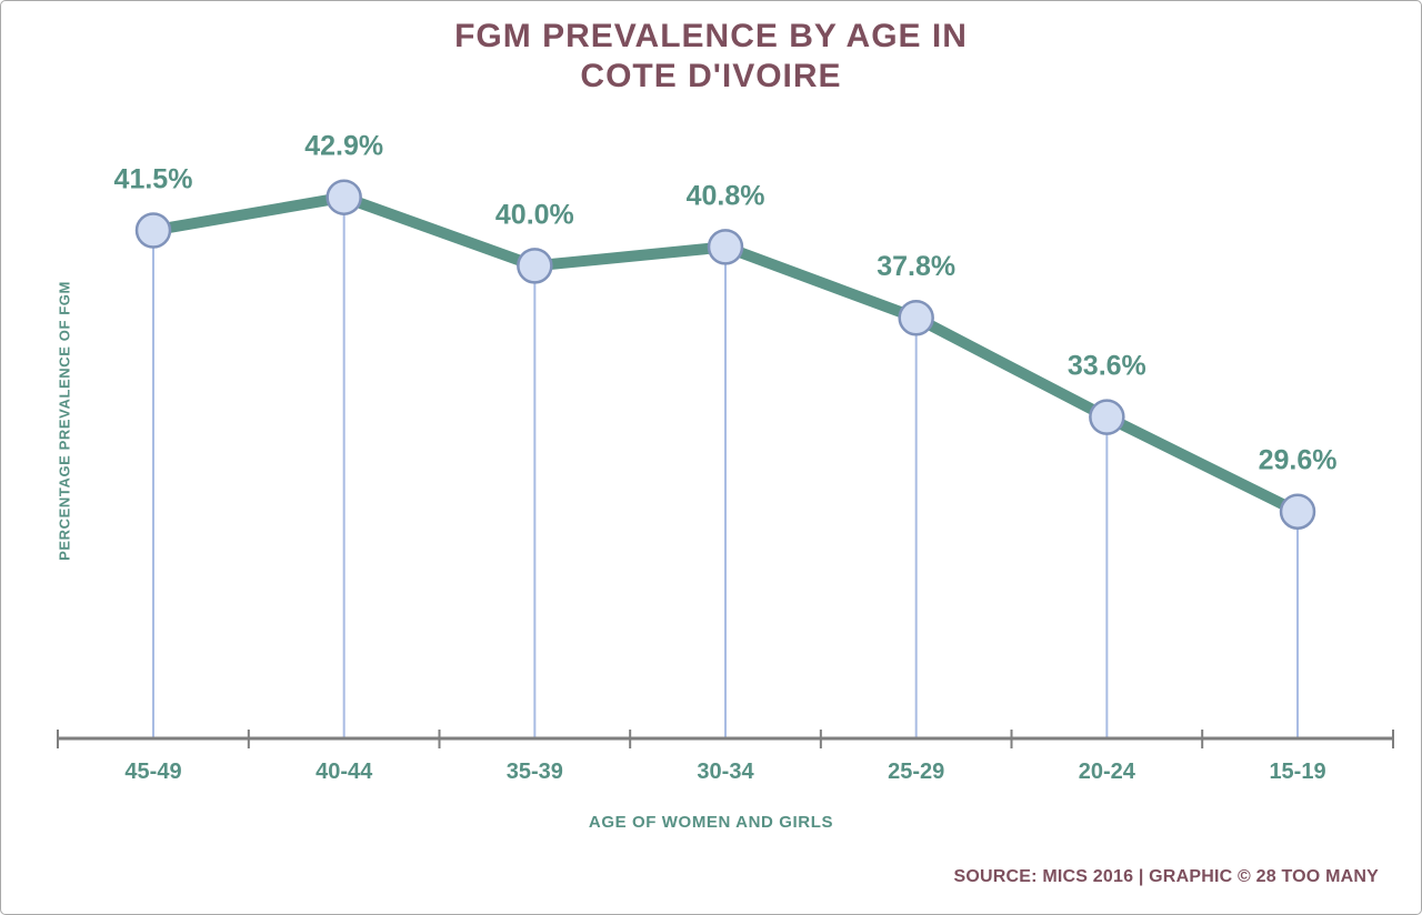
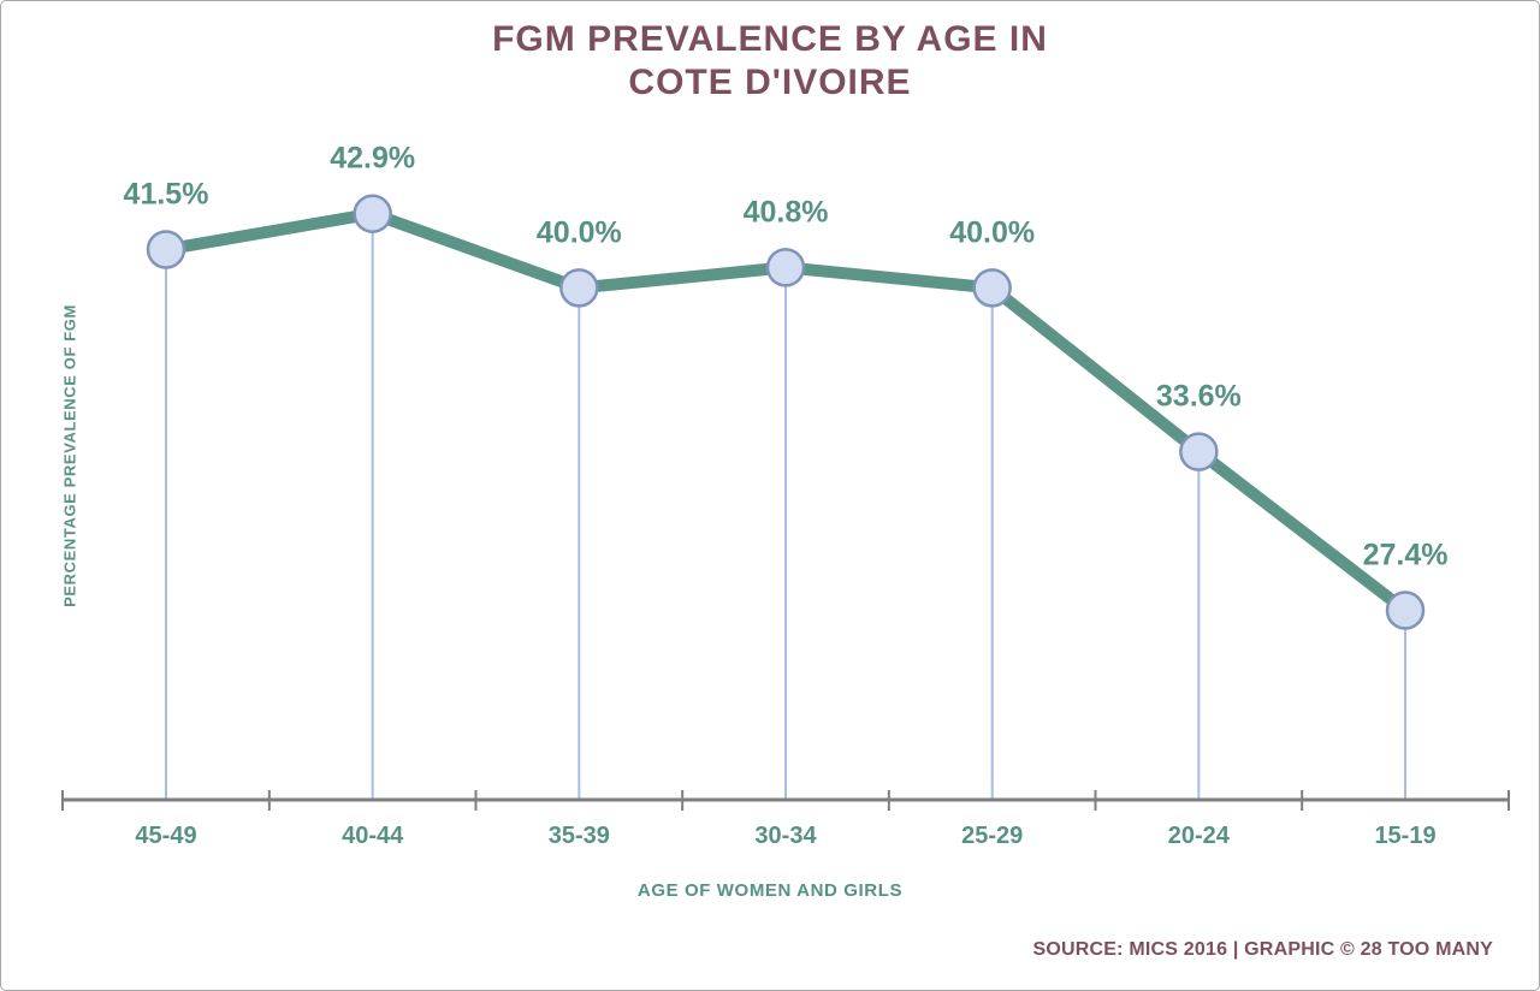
25-29: 37.8% -> 40.0%
15-19: 29.6% -> 27.4%
